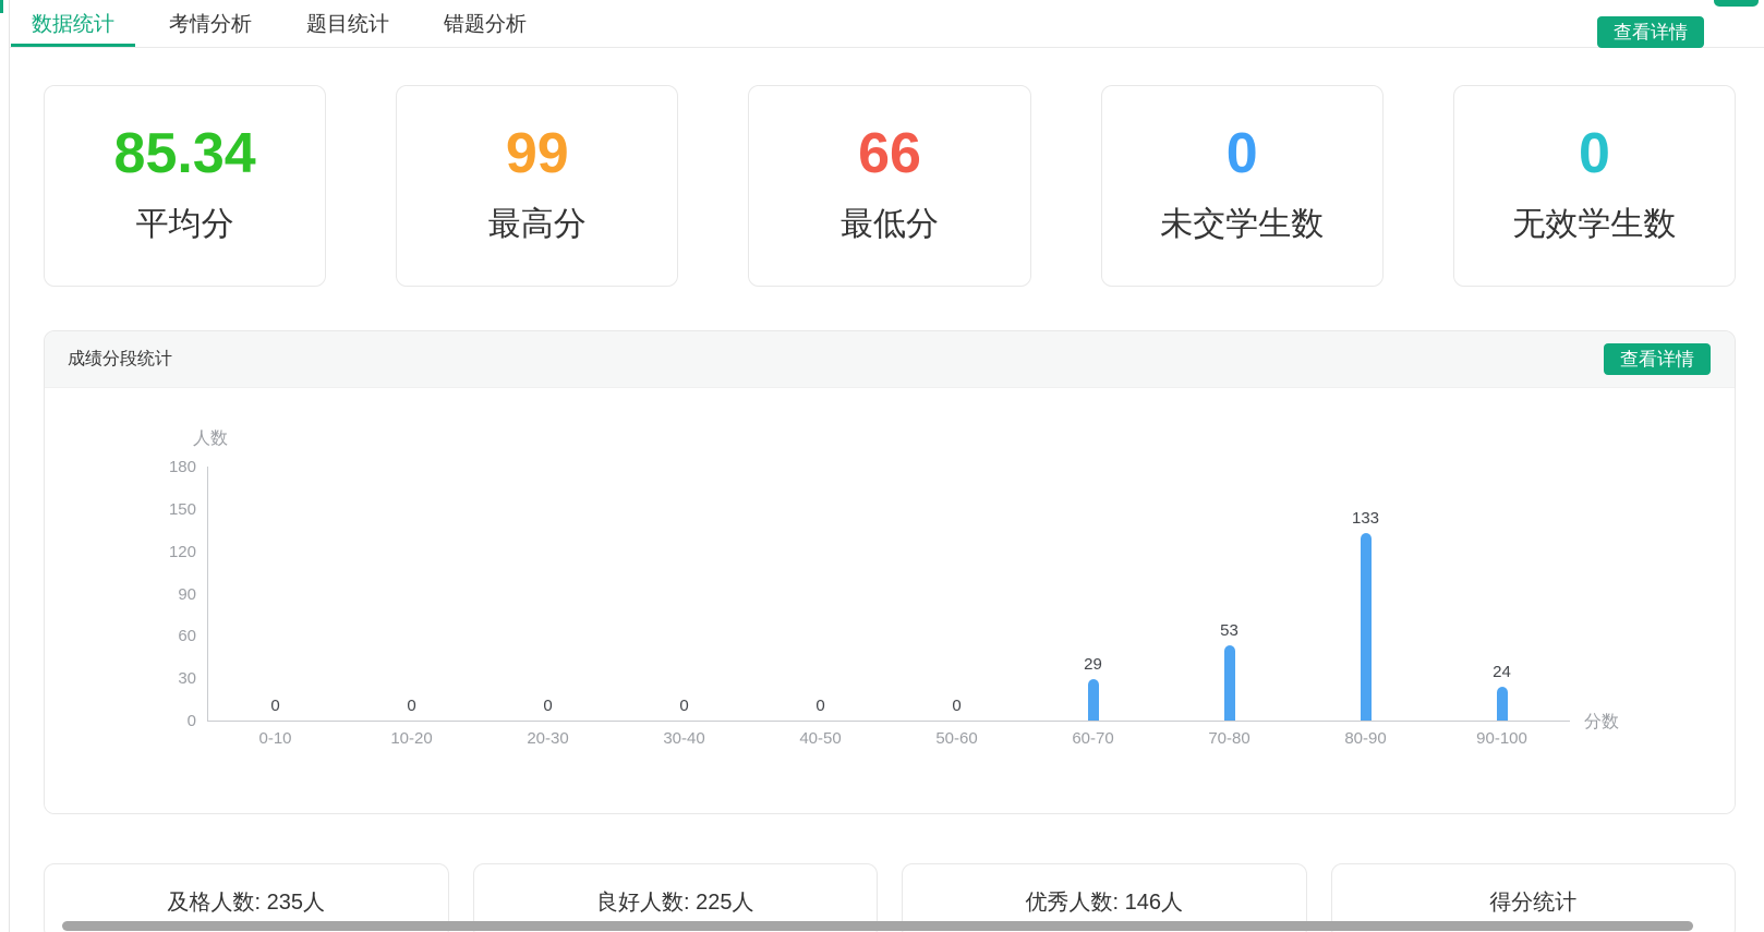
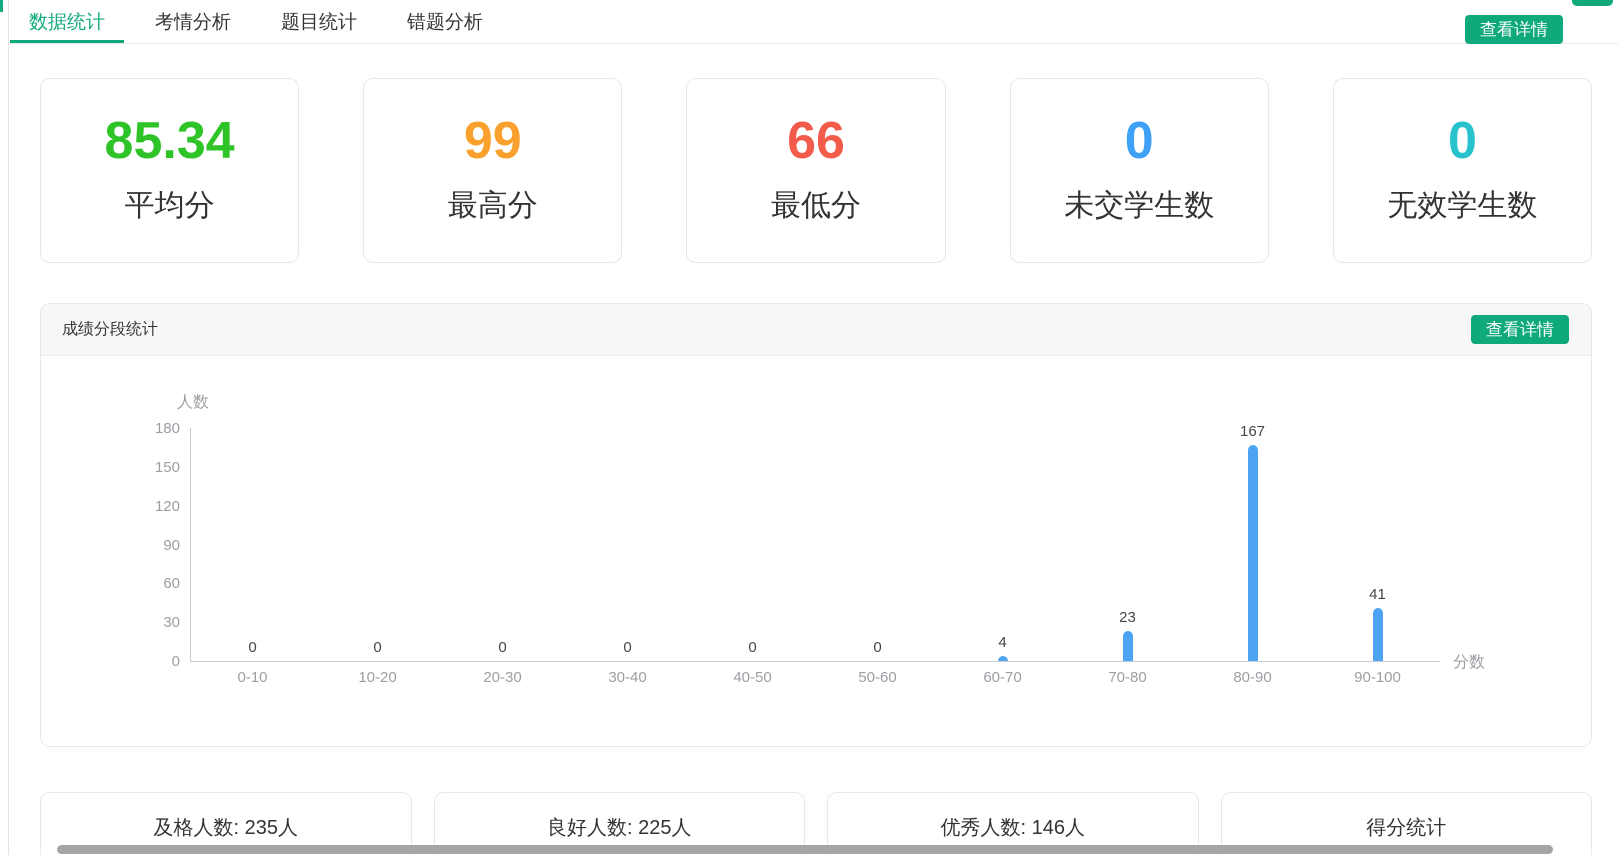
60-70: 29 -> 4
70-80: 53 -> 23
80-90: 133 -> 167
90-100: 24 -> 41
